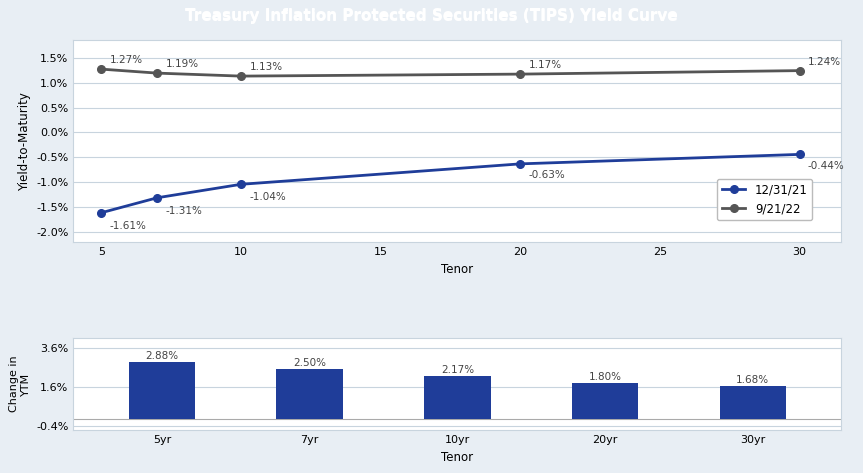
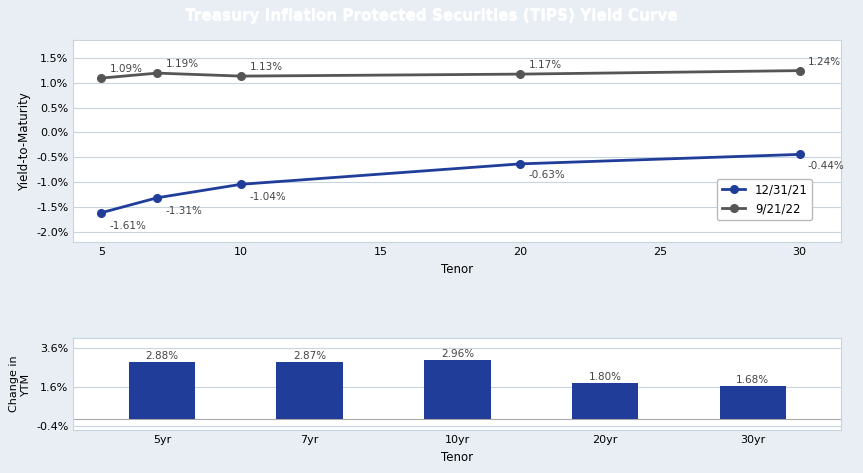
9/21/22/5: 1.27% -> 1.09%
7yr: 2.50% -> 2.87%
10yr: 2.17% -> 2.96%
